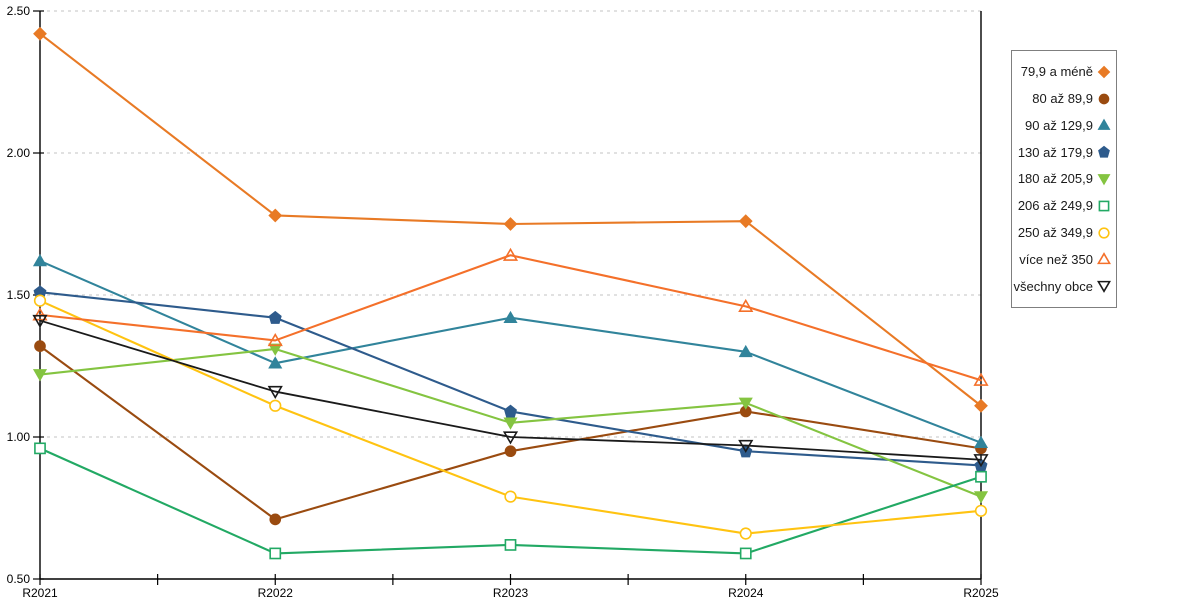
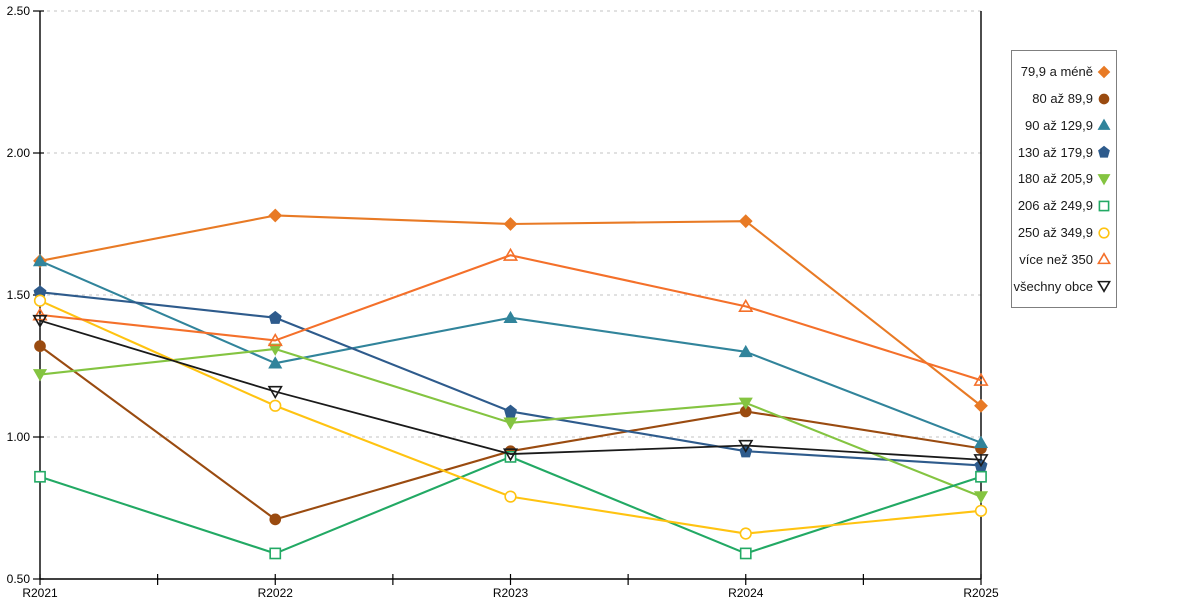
79,9 a méně/R2021: 2.42 -> 1.62
206 až 249,9/R2021: 0.96 -> 0.86
206 až 249,9/R2023: 0.62 -> 0.93
všechny obce/R2023: 1.00 -> 0.94
